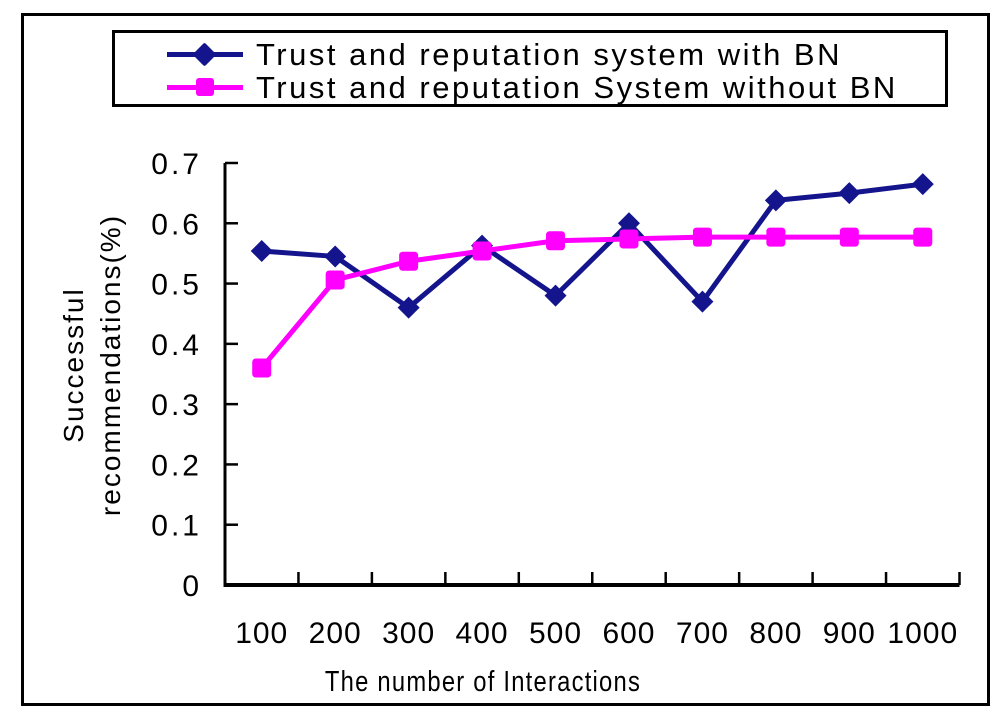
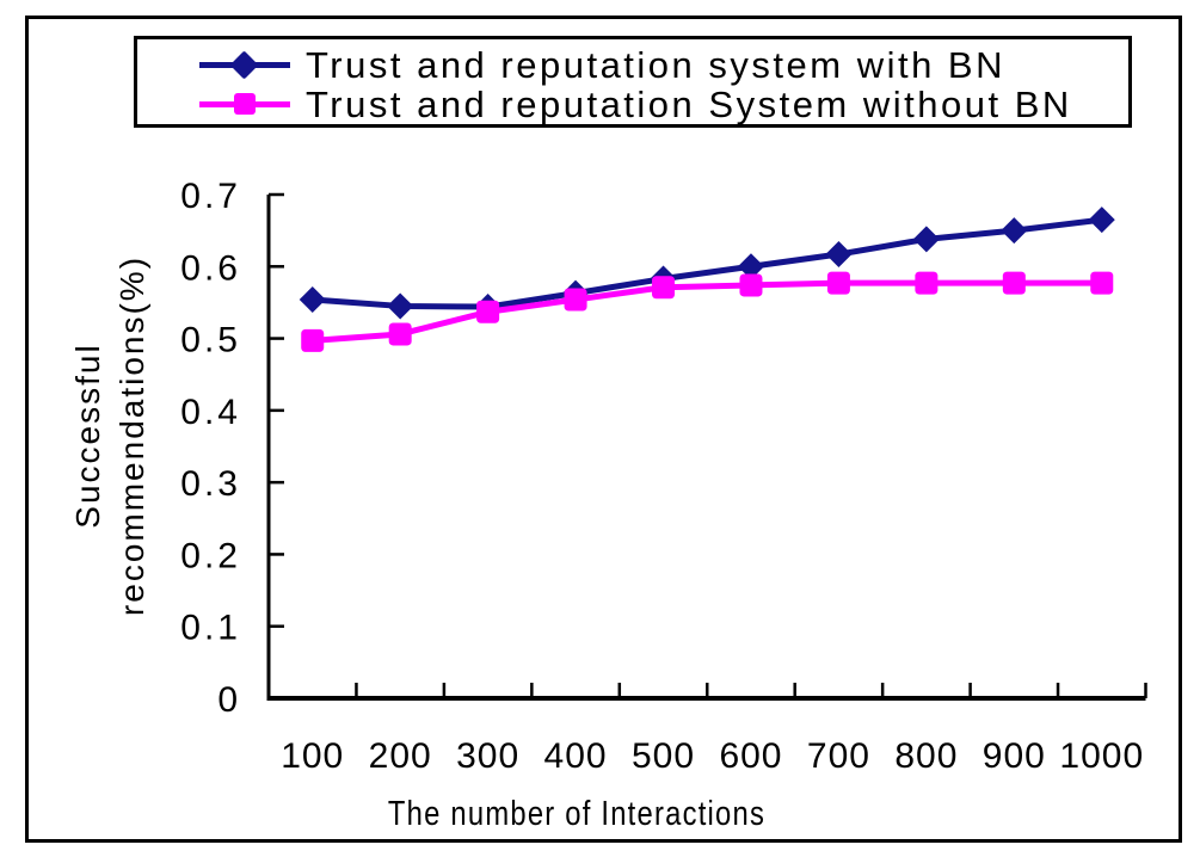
Trust and reputation System without BN/100: 0.36 -> 0.50
Trust and reputation system with BN/300: 0.46 -> 0.54
Trust and reputation system with BN/500: 0.48 -> 0.58
Trust and reputation system with BN/700: 0.47 -> 0.62
